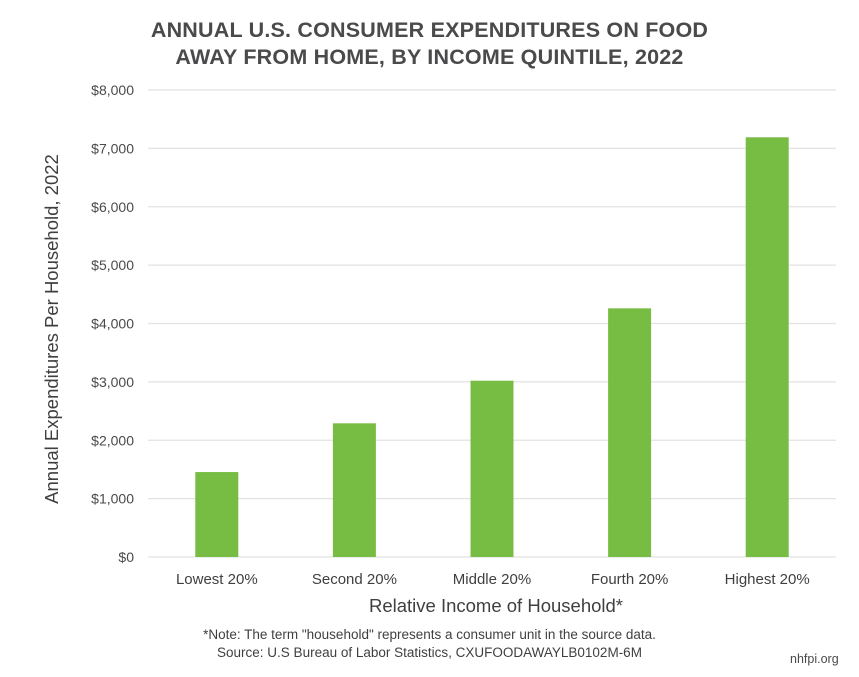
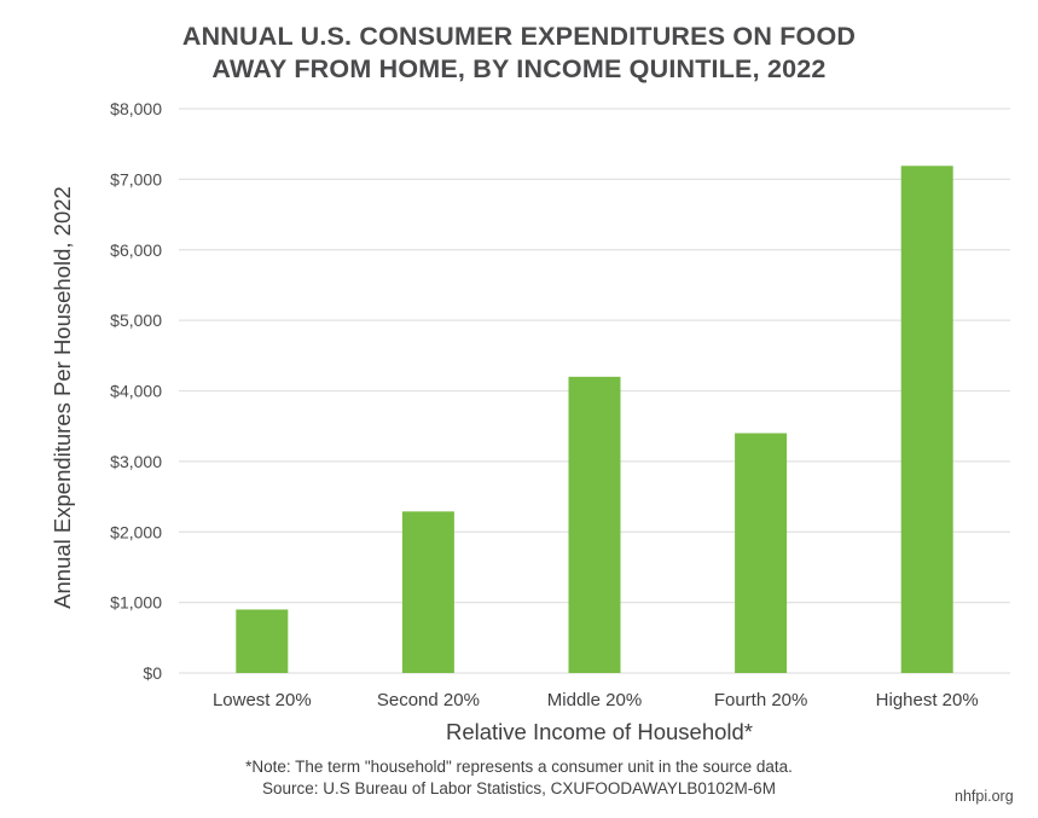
Lowest 20%: $1500 -> $900
Middle 20%: $3000 -> $4200
Fourth 20%: $4300 -> $3400
